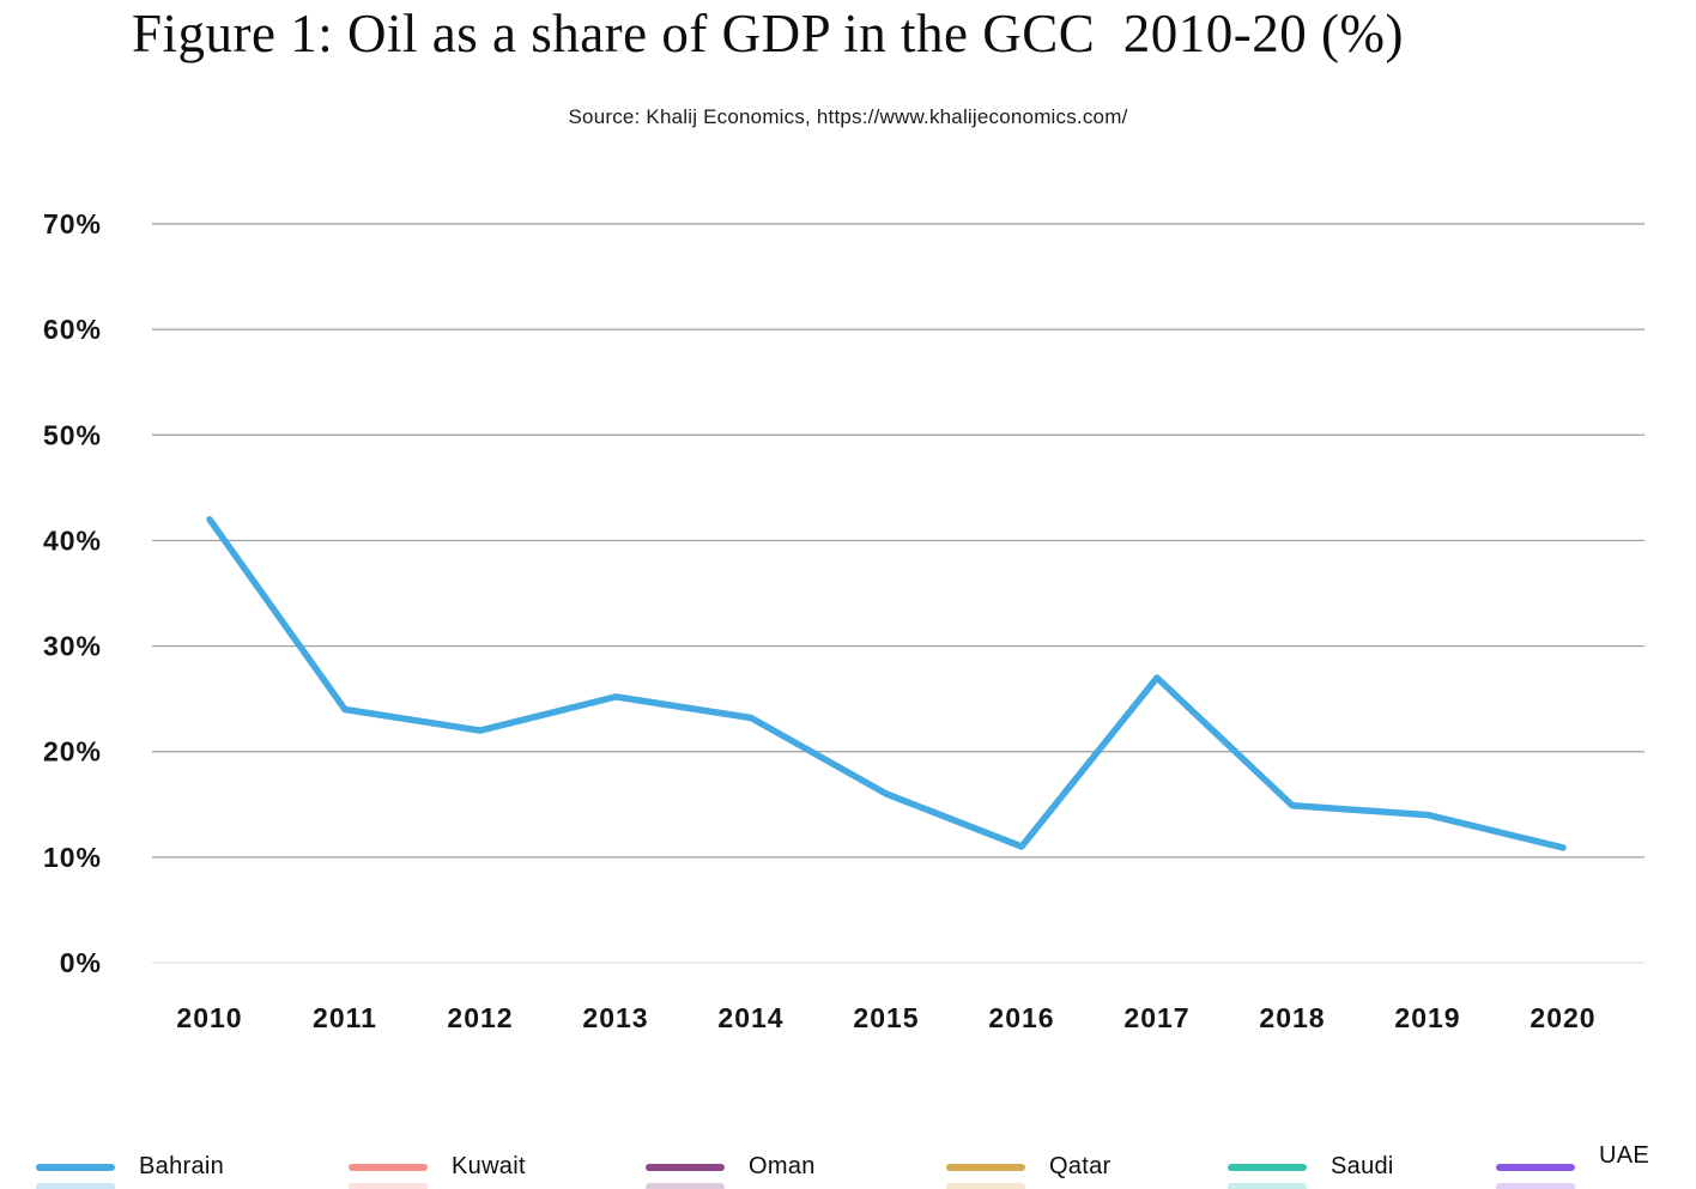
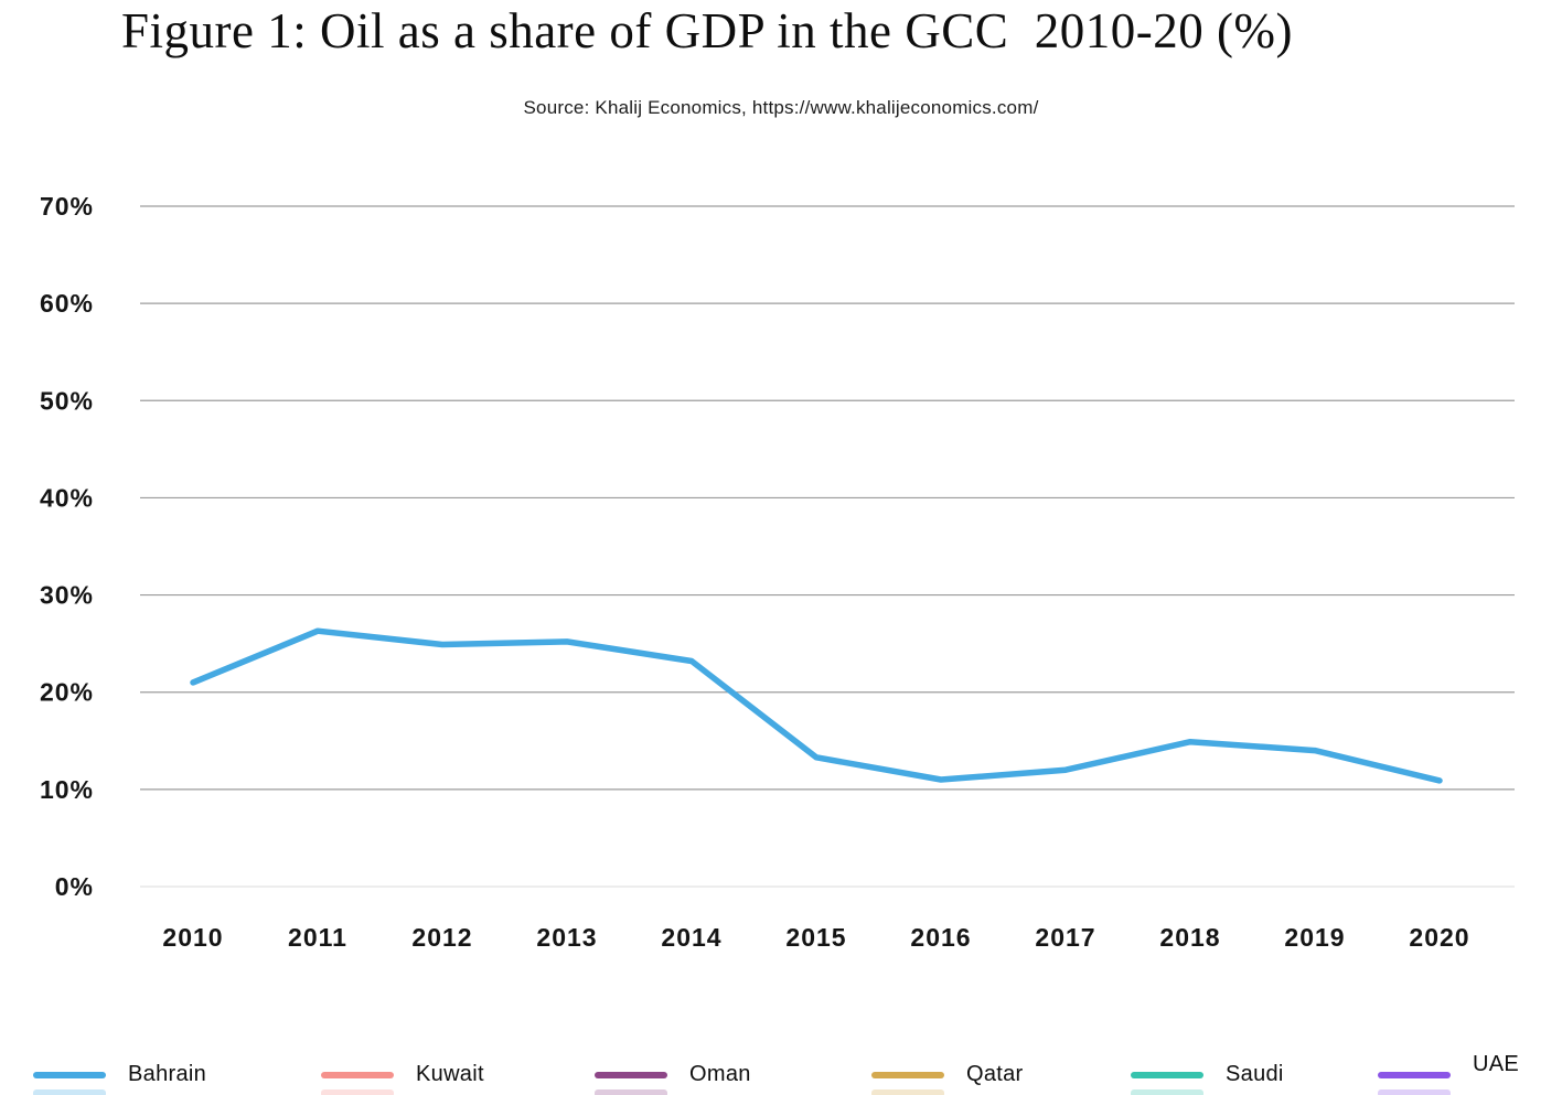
2010: 42% -> 21%
2011: 24% -> 26%
2012: 22% -> 25%
2015: 16% -> 13%
2017: 27% -> 12%
